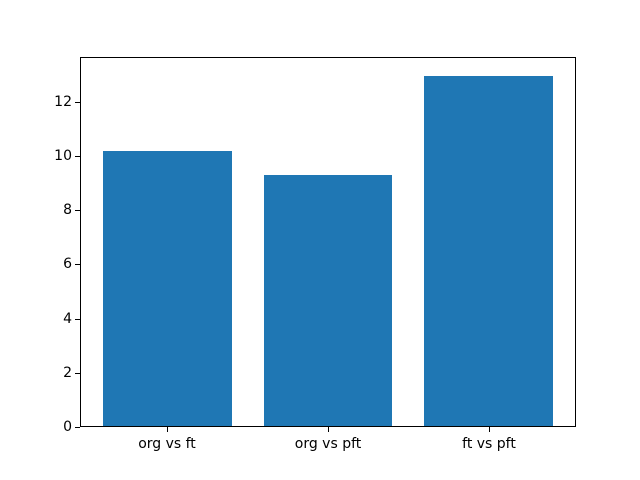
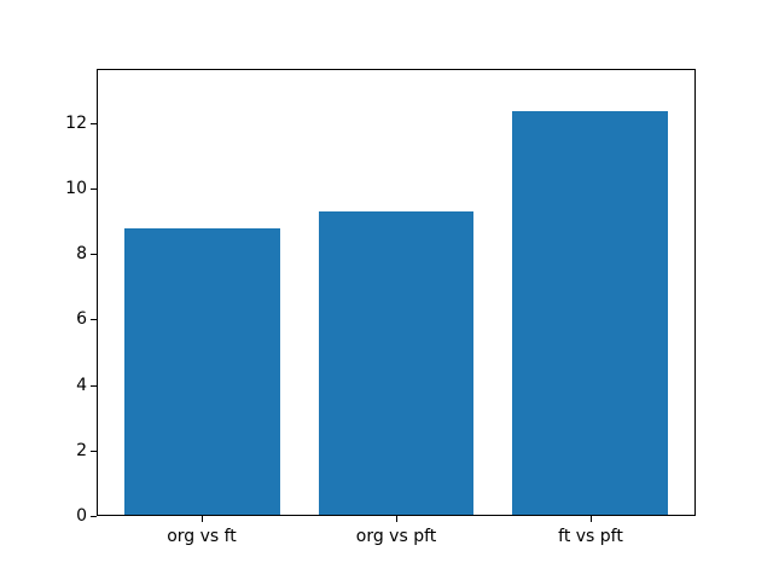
org vs ft: 10.2 -> 8.8
ft vs pft: 13.0 -> 12.4
